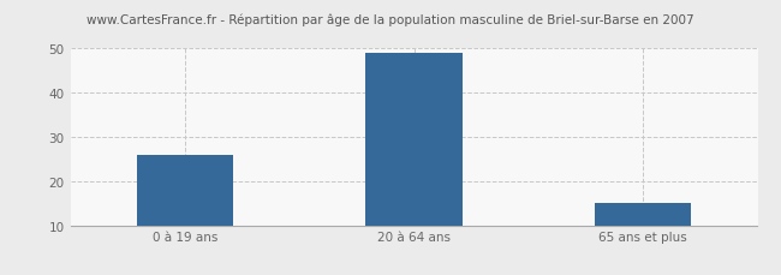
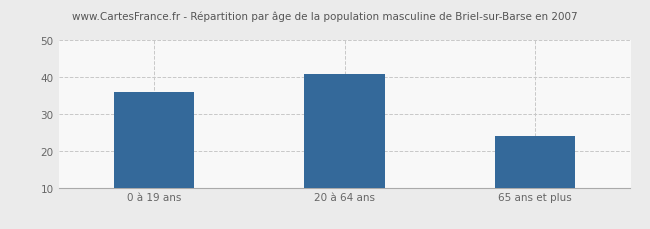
0 à 19 ans: 26 -> 36
20 à 64 ans: 49 -> 41
65 ans et plus: 15 -> 24
